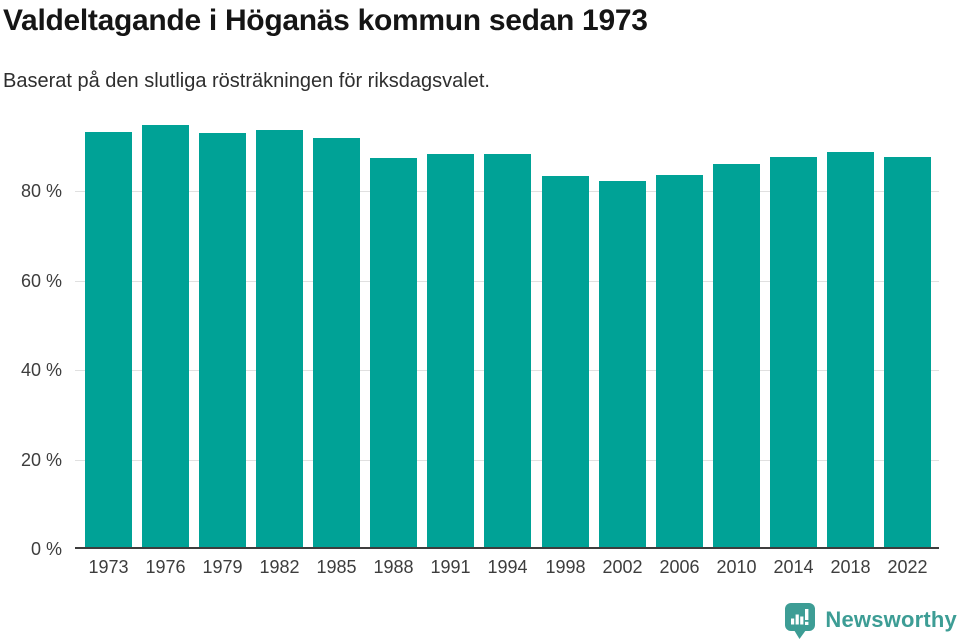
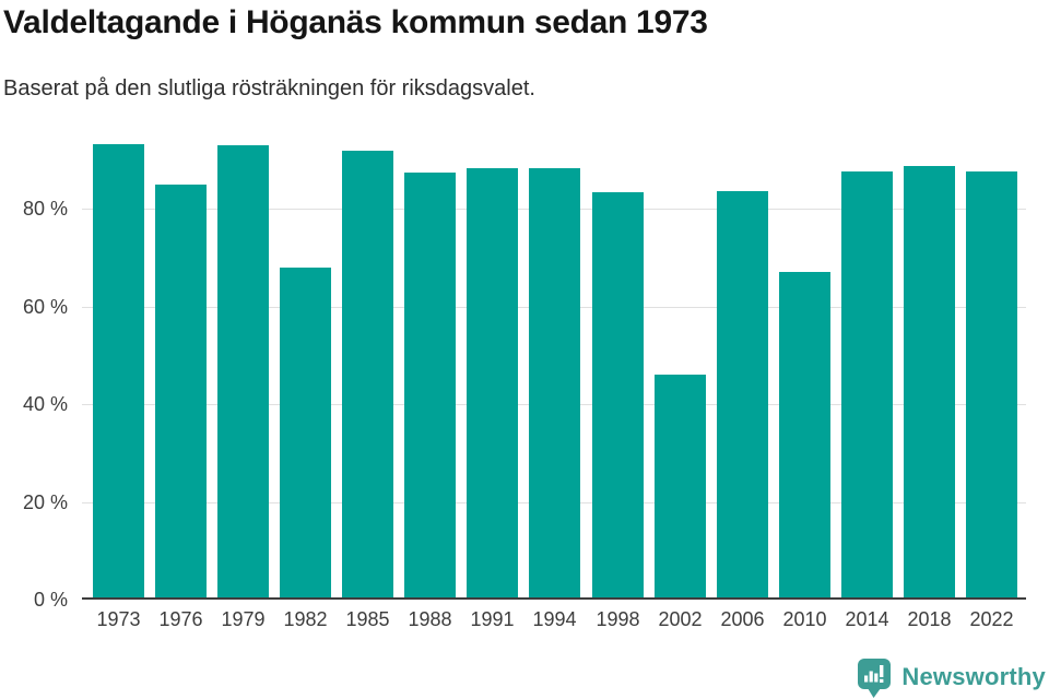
1976: 95% -> 85%
1982: 94% -> 68%
2002: 82% -> 46%
2010: 86% -> 67%
